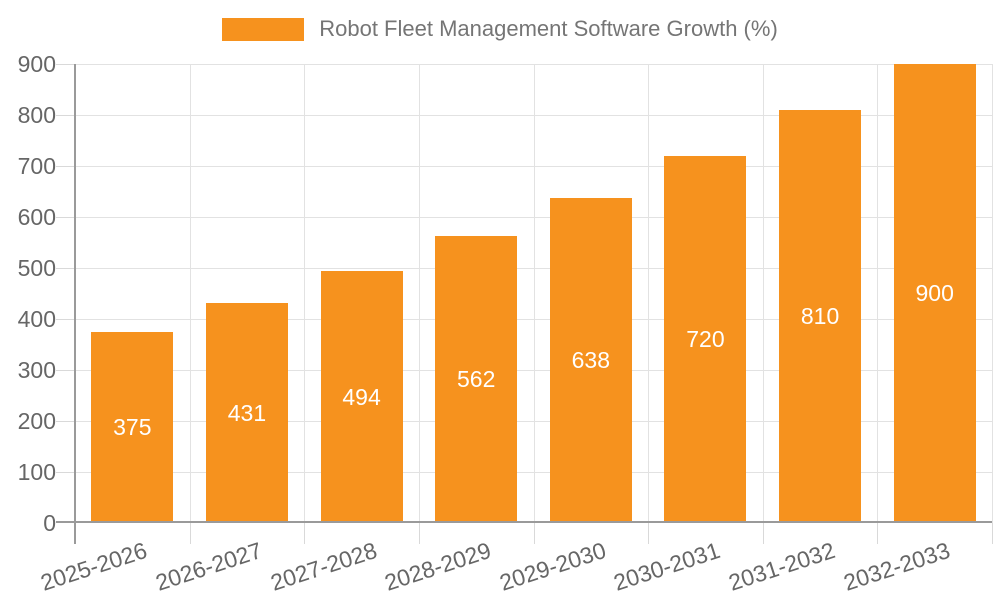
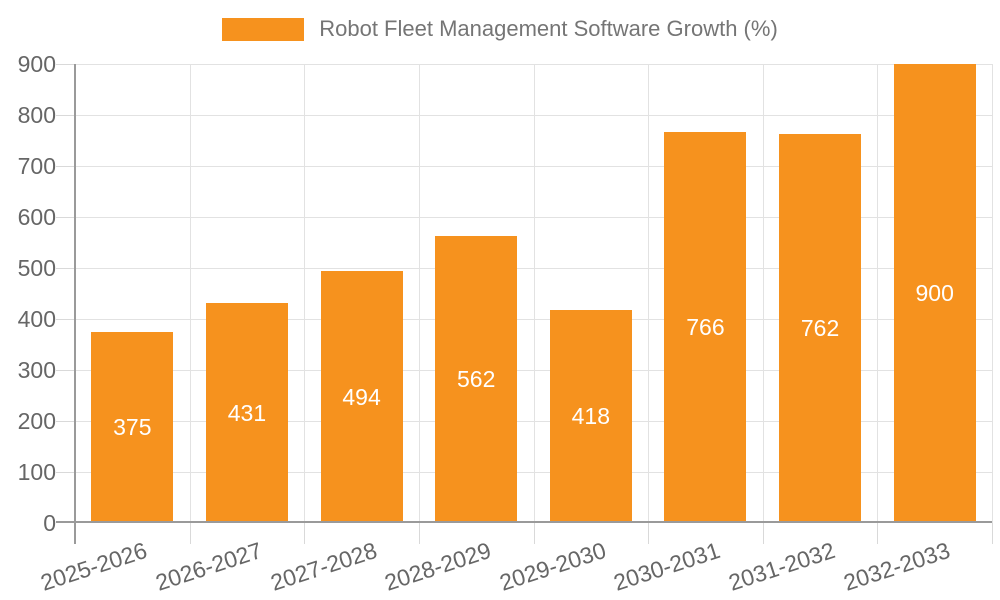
2029-2030: 638 -> 418
2030-2031: 720 -> 766
2031-2032: 810 -> 762
